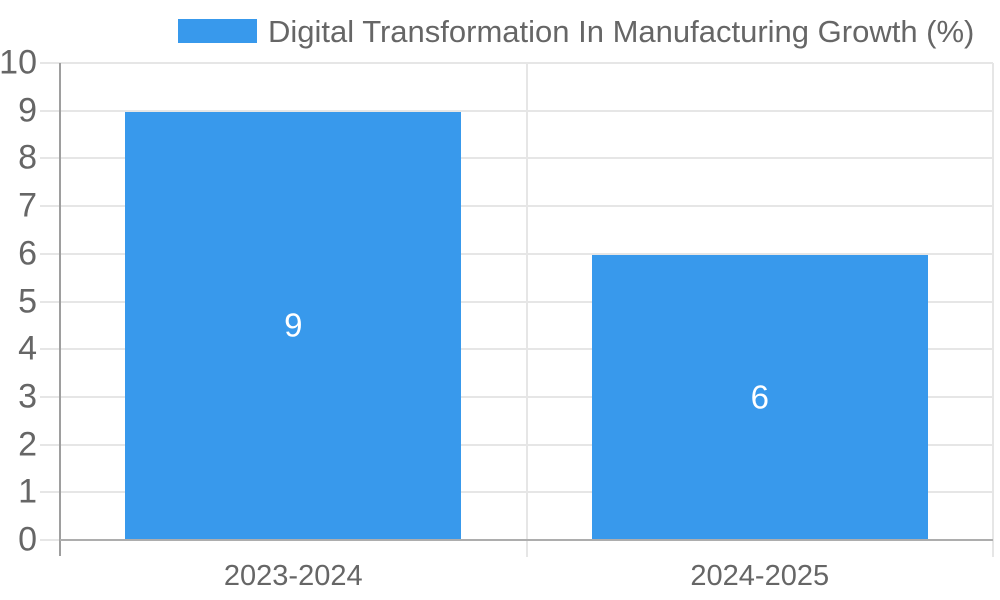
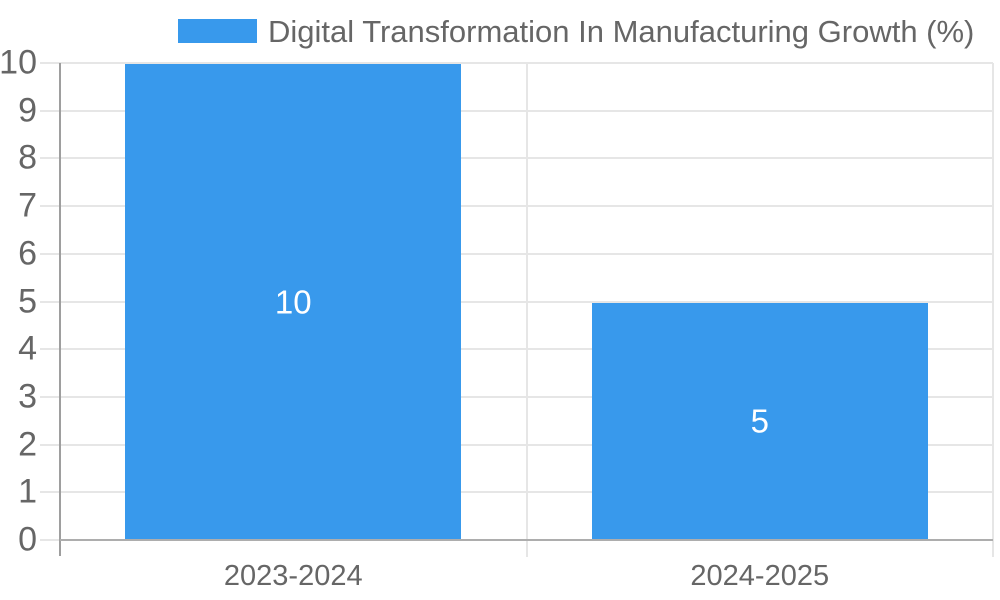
2023-2024: 9 -> 10
2024-2025: 6 -> 5
